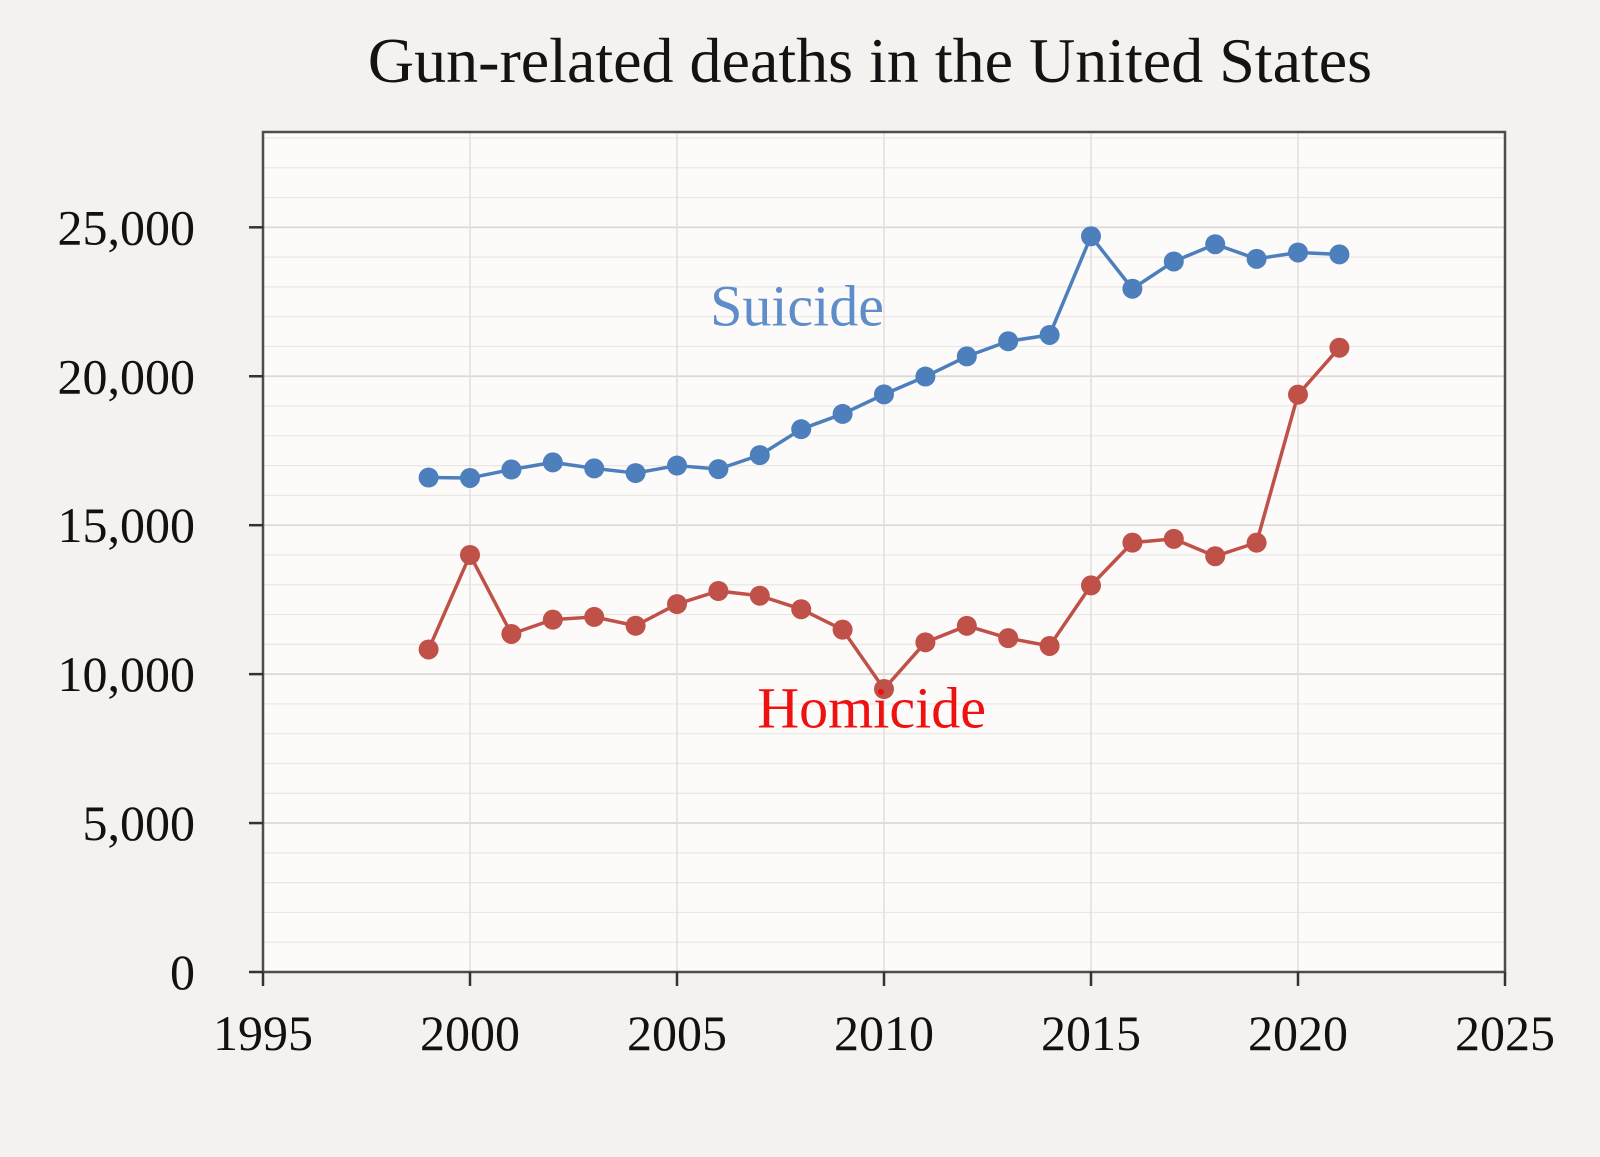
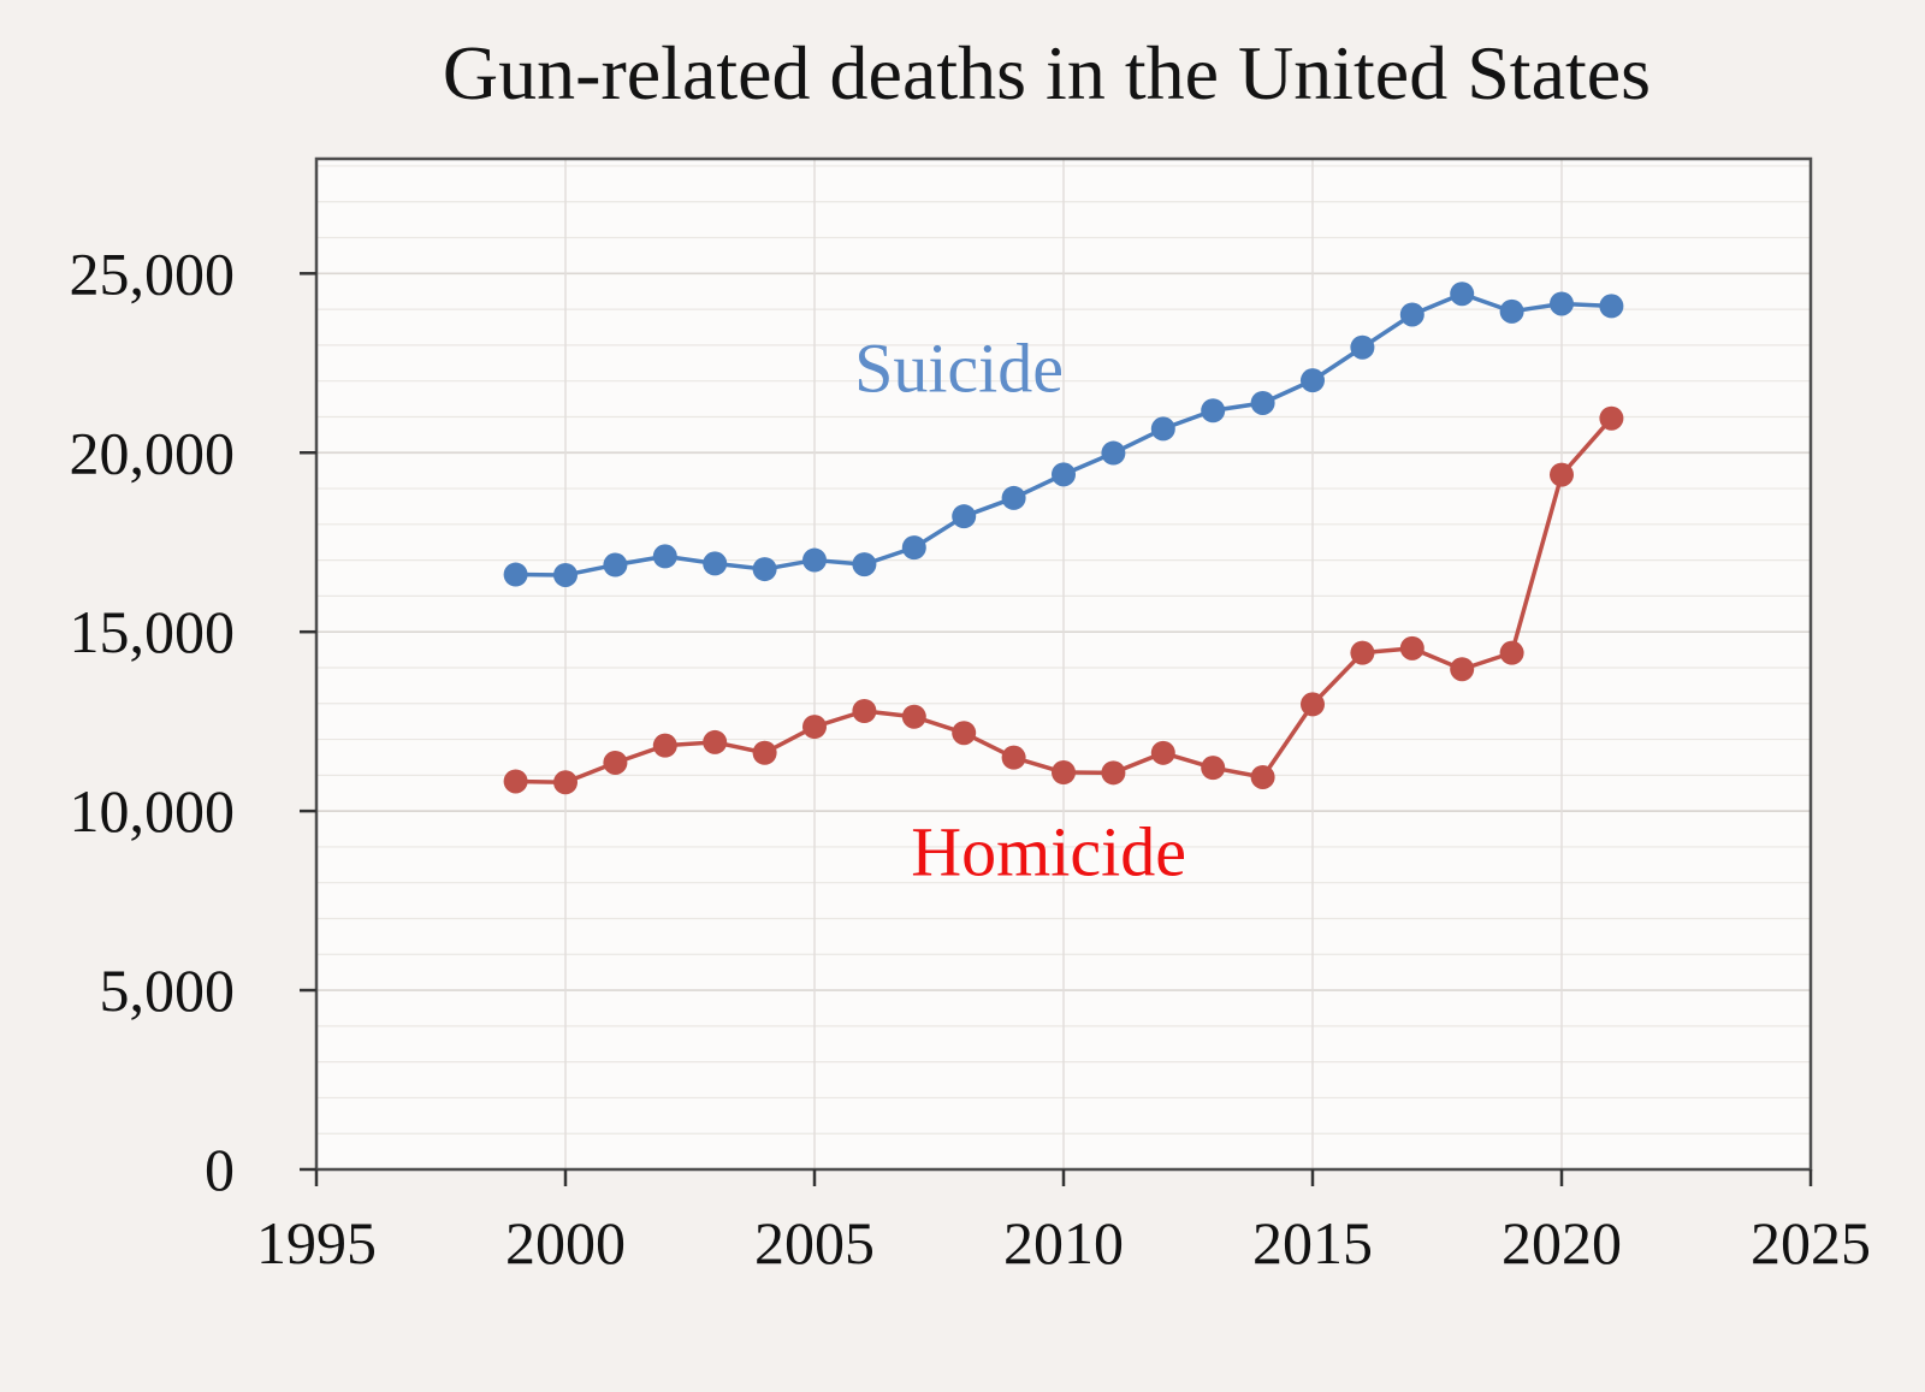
Homicide/2000: 14000 -> 10800
Homicide/2010: 9500 -> 11100
Suicide/2015: 24700 -> 22000
